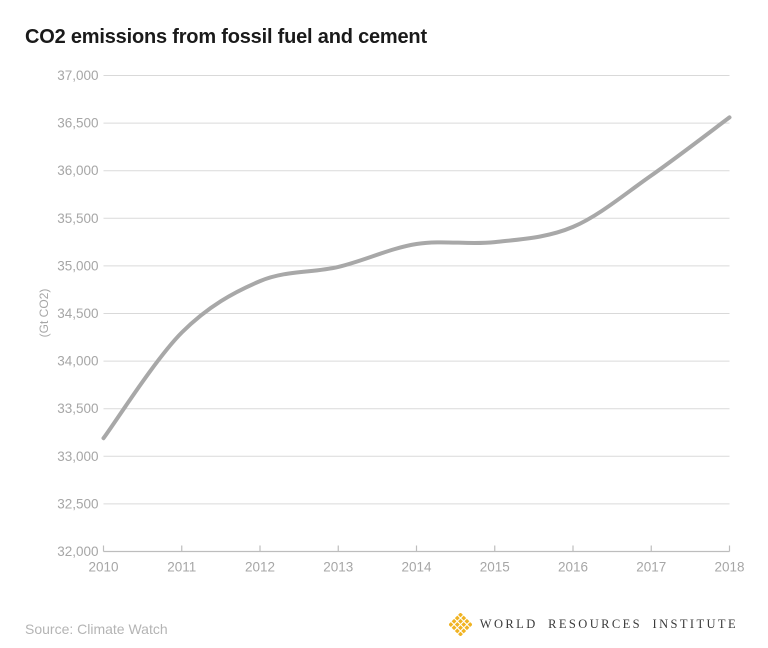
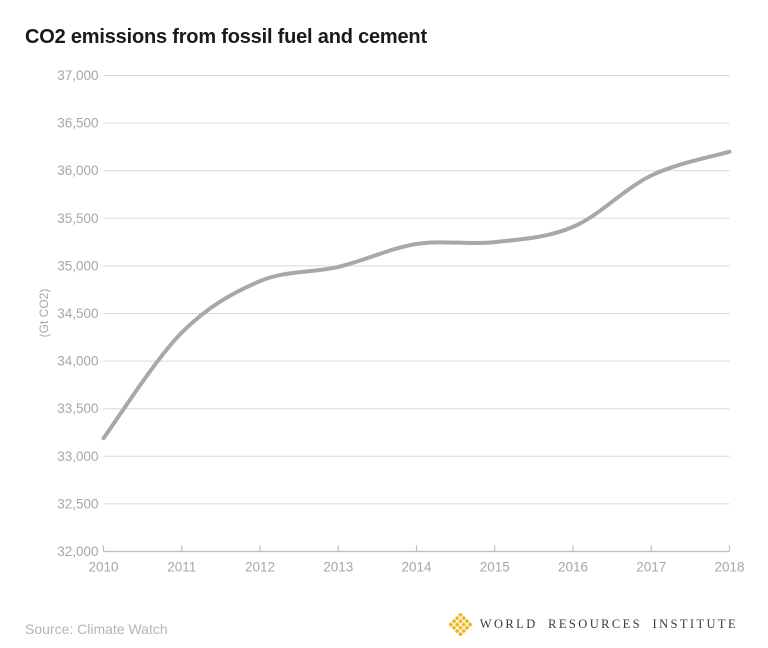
2018: 36600 -> 36200
